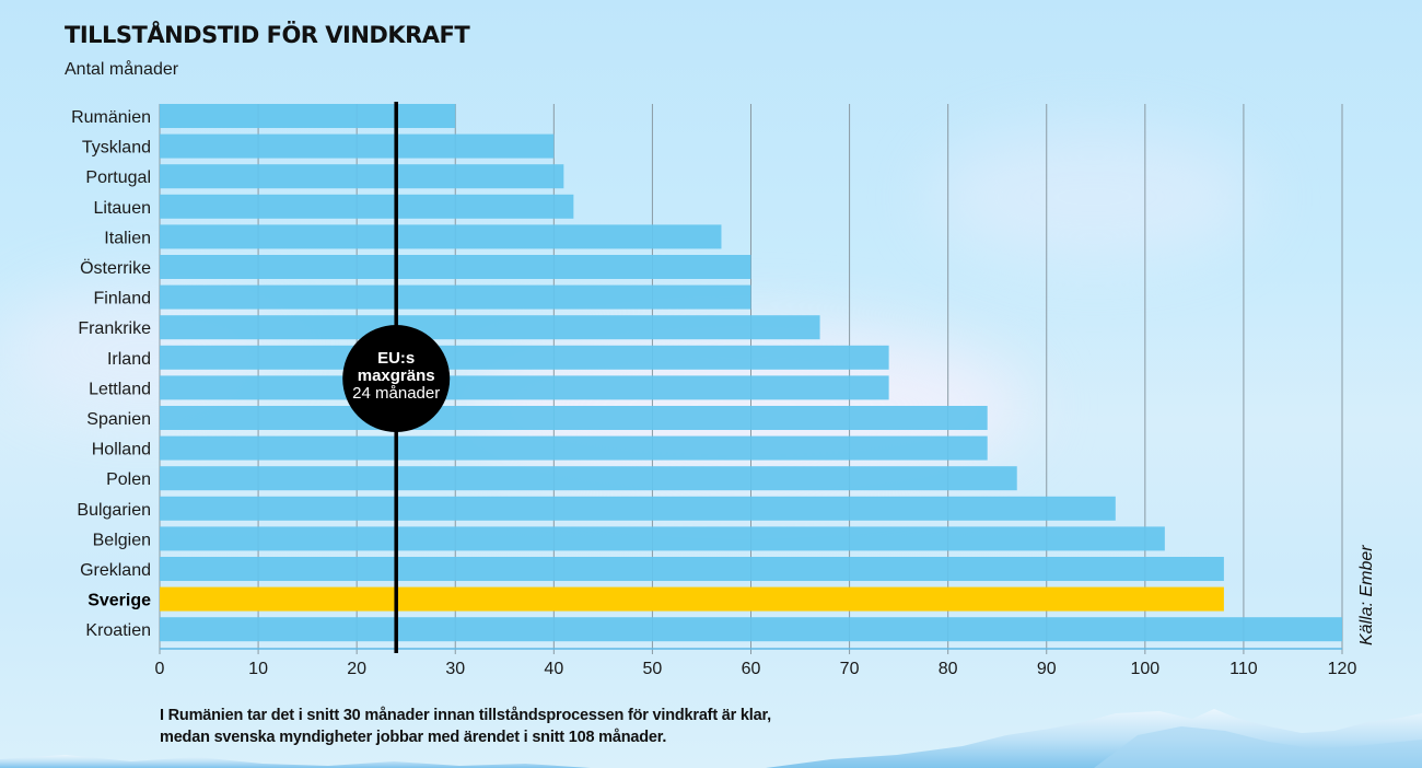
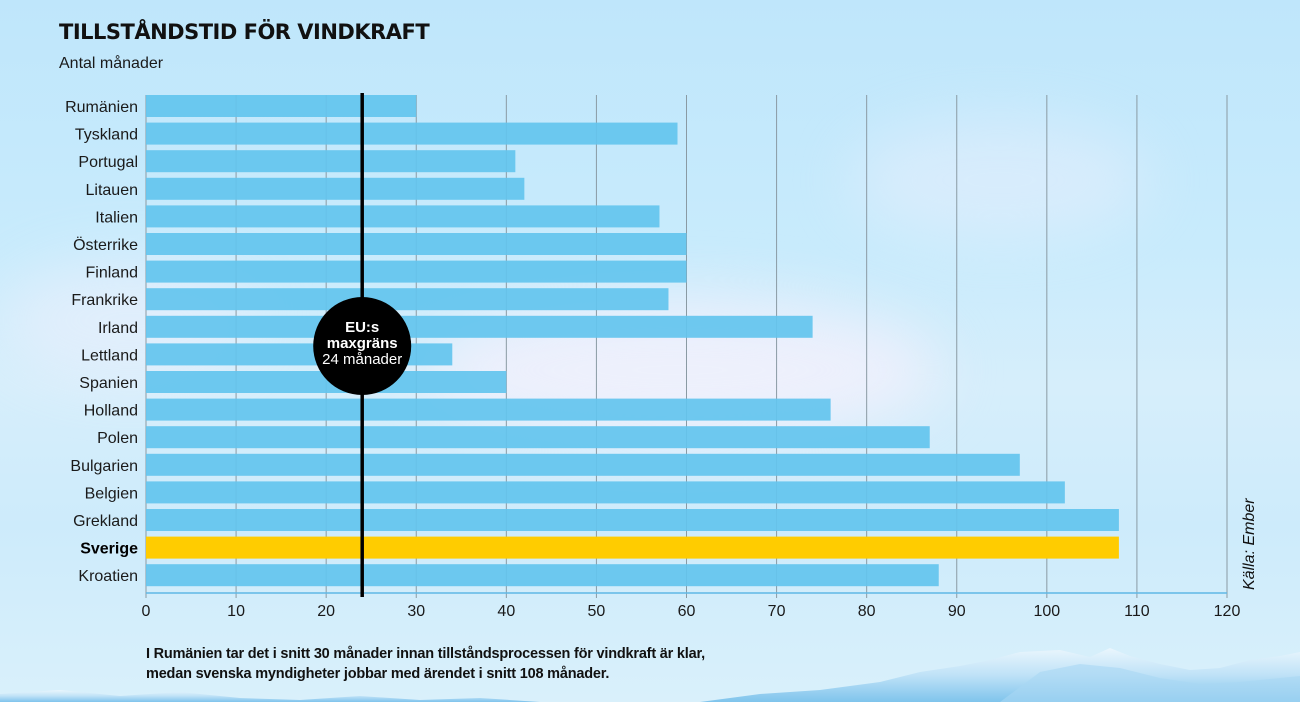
Tyskland: 40 -> 59
Frankrike: 67 -> 58
Lettland: 74 -> 34
Spanien: 84 -> 40
Holland: 84 -> 76
Kroatien: 120 -> 88
